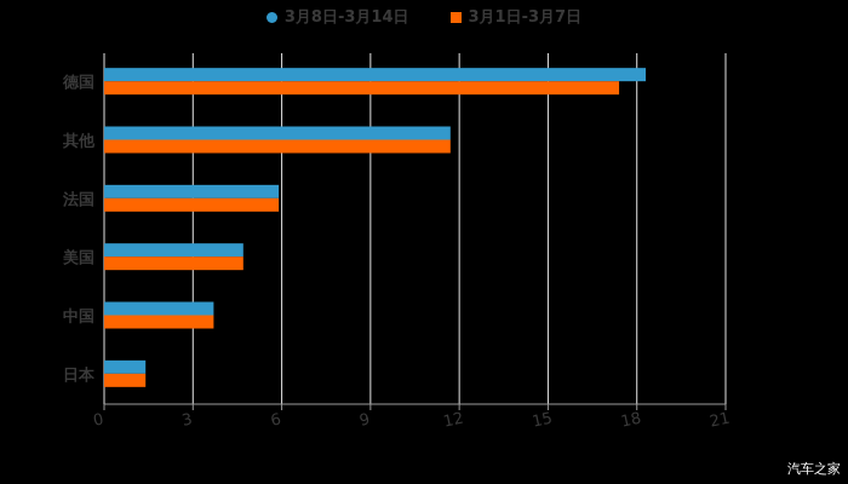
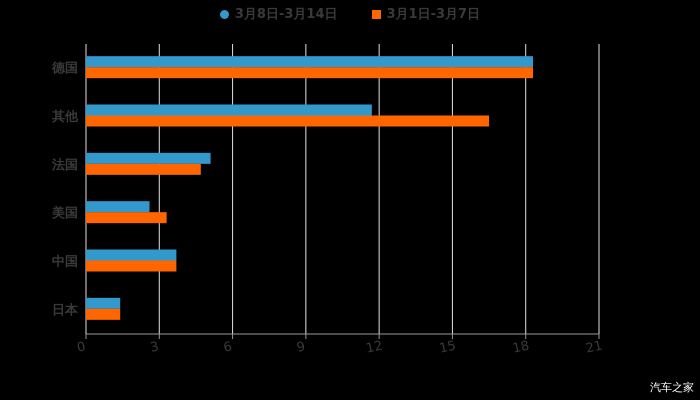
3月1日-3月7日/德国: 17.4 -> 18.3
3月1日-3月7日/其他: 11.7 -> 16.5
3月8日-3月14日/法国: 5.9 -> 5.1
3月1日-3月7日/法国: 5.9 -> 4.7
3月8日-3月14日/美国: 4.7 -> 2.6
3月1日-3月7日/美国: 4.7 -> 3.3
